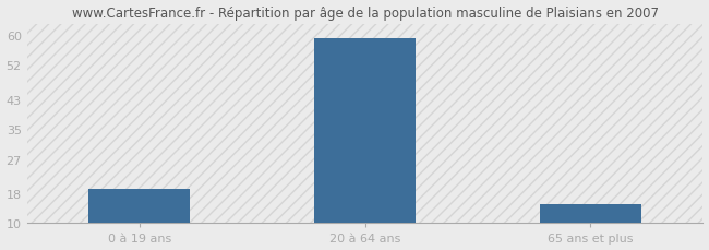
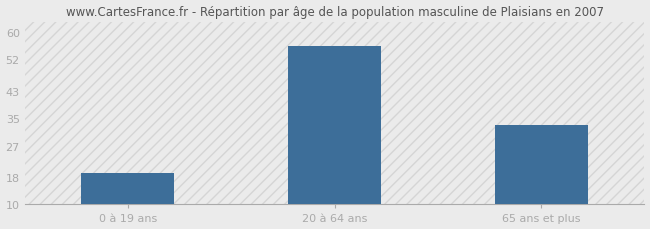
20 à 64 ans: 59 -> 56
65 ans et plus: 15 -> 33
